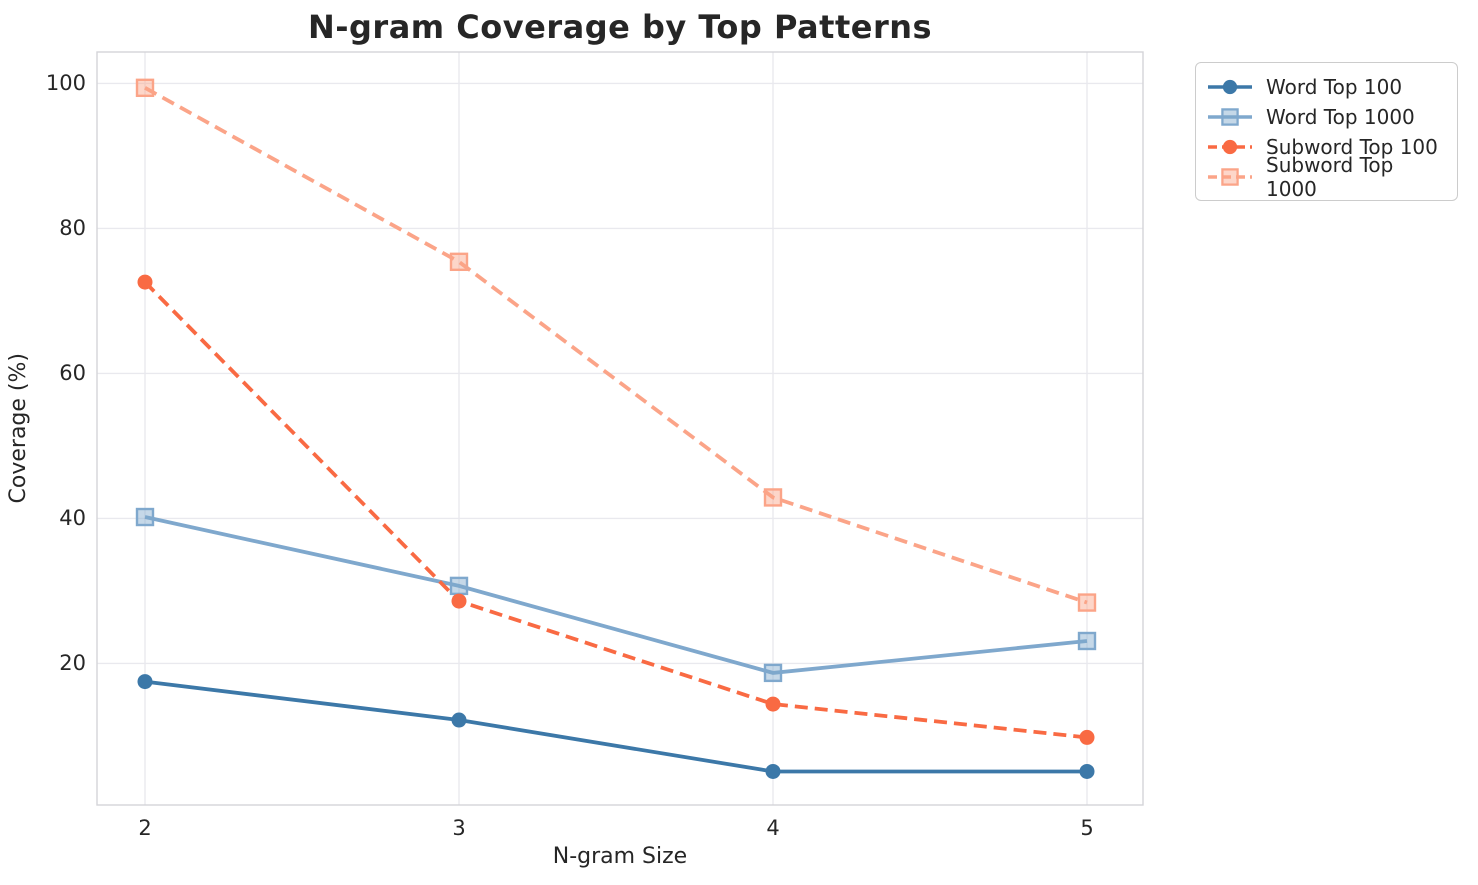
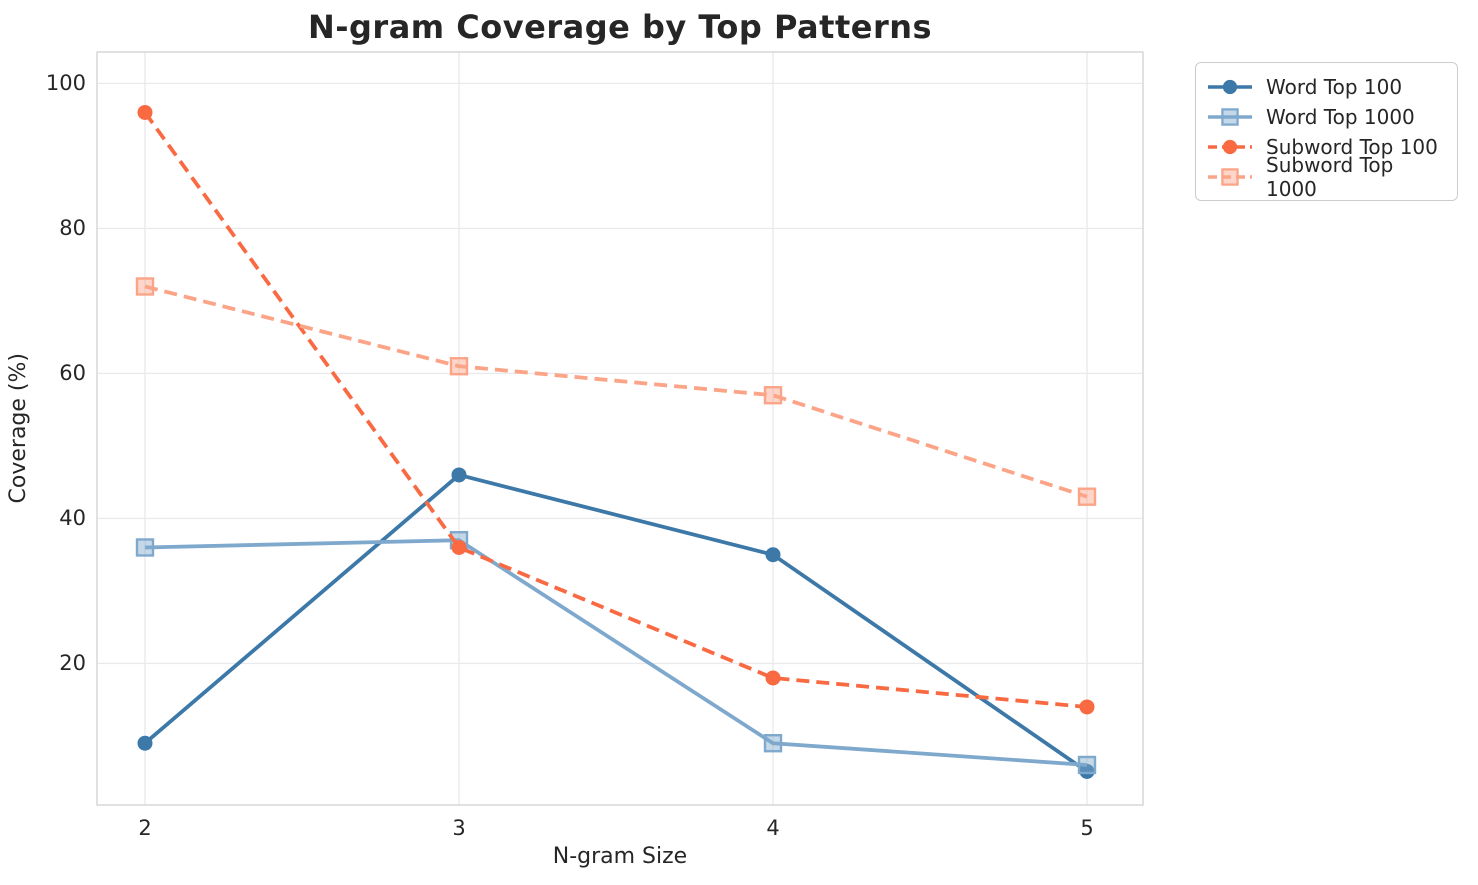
Word Top 100/2: 18 -> 9
Word Top 1000/2: 40 -> 36
Subword Top 100/2: 73 -> 96
Subword Top 1000/2: 99 -> 72
Word Top 100/3: 12 -> 46
Word Top 1000/3: 31 -> 37
Subword Top 100/3: 29 -> 36
Subword Top 1000/3: 75 -> 61
Word Top 100/4: 5 -> 35
Word Top 1000/4: 19 -> 9
Subword Top 100/4: 14 -> 18
Subword Top 1000/4: 43 -> 57
Word Top 1000/5: 23 -> 6
Subword Top 100/5: 10 -> 14
Subword Top 1000/5: 28 -> 43
